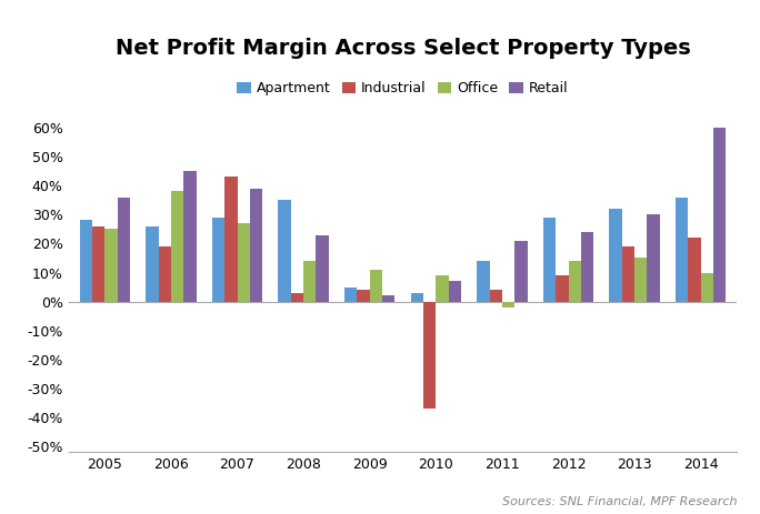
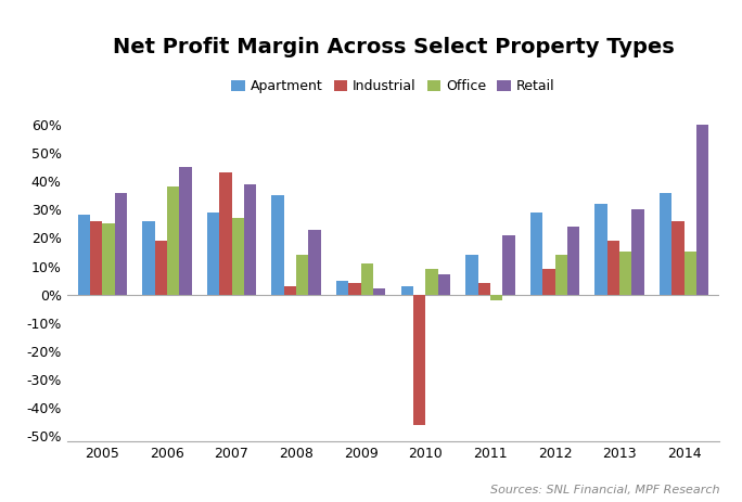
Industrial/2010: -37% -> -46%
Industrial/2014: 22% -> 26%
Office/2014: 10% -> 15%
